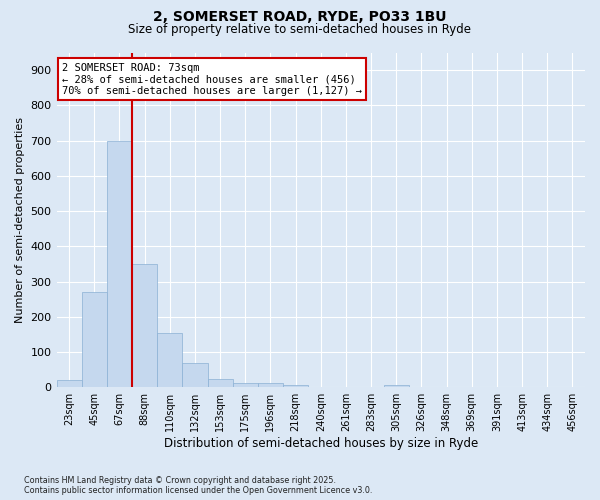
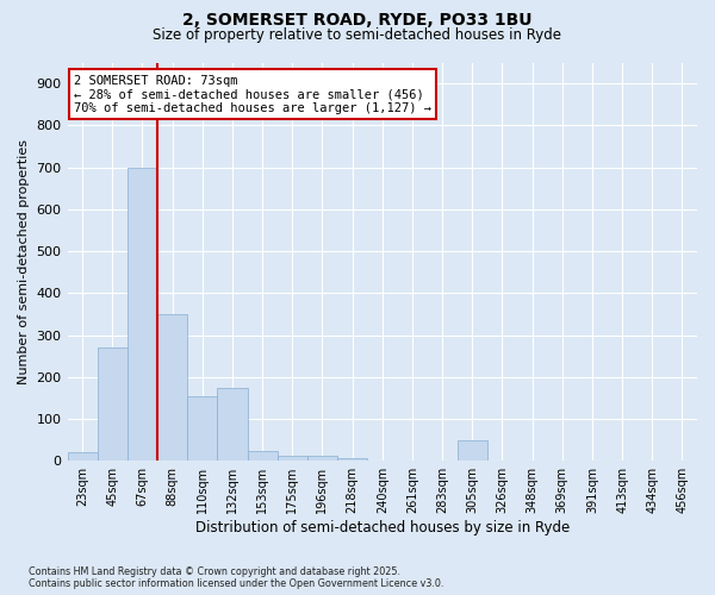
132sqm: 68 -> 175
305sqm: 6 -> 50
